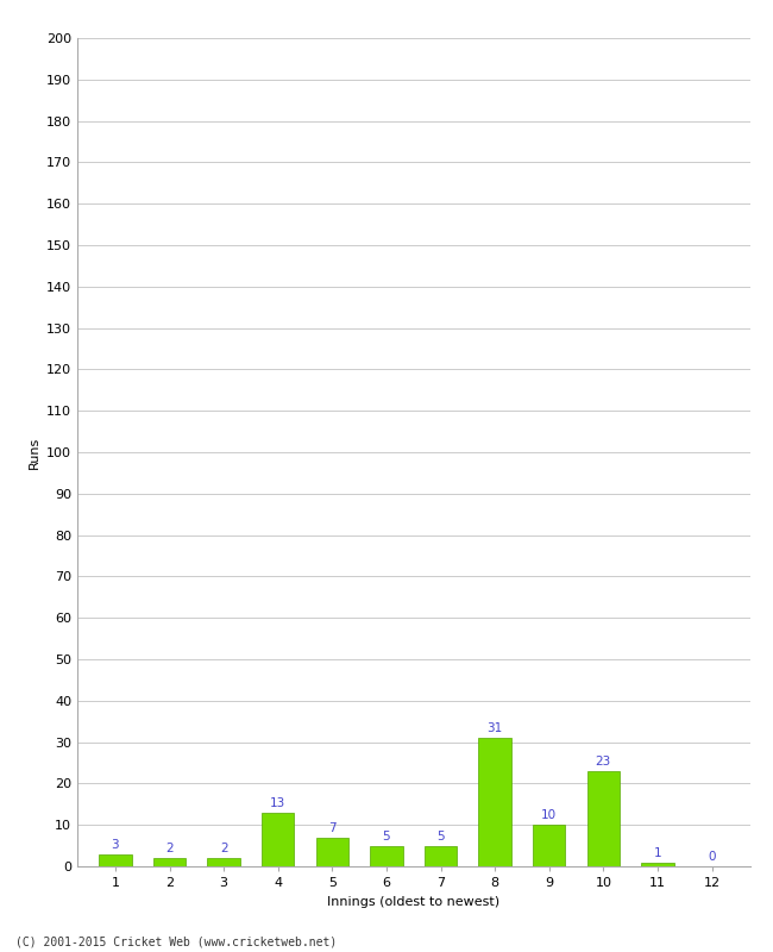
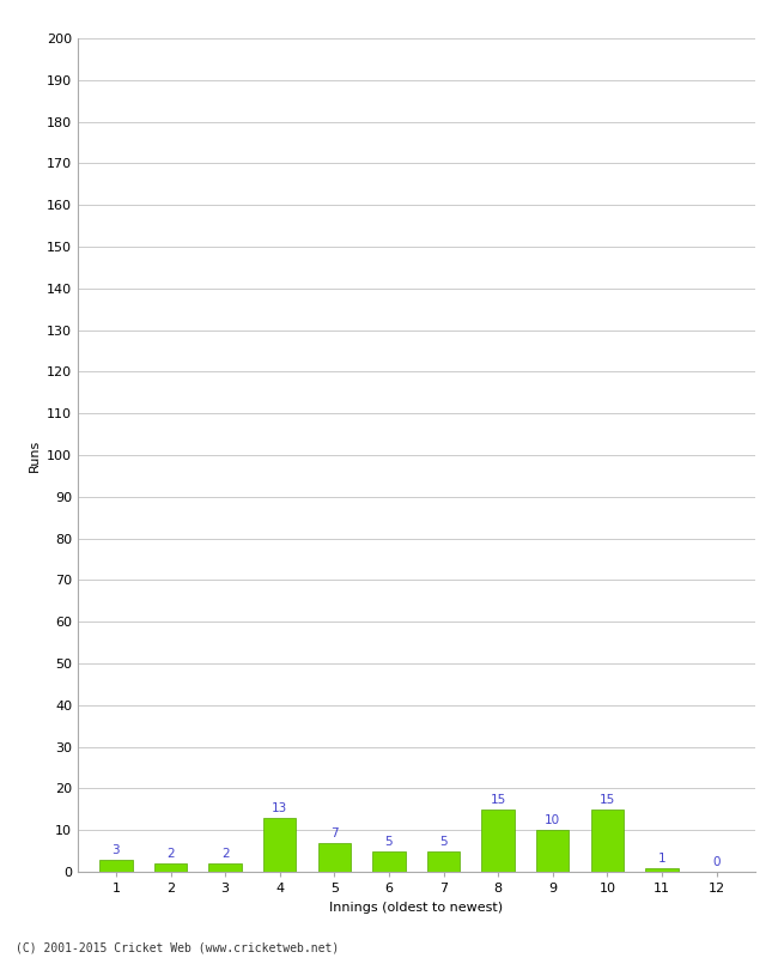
8: 31 -> 15
10: 23 -> 15
